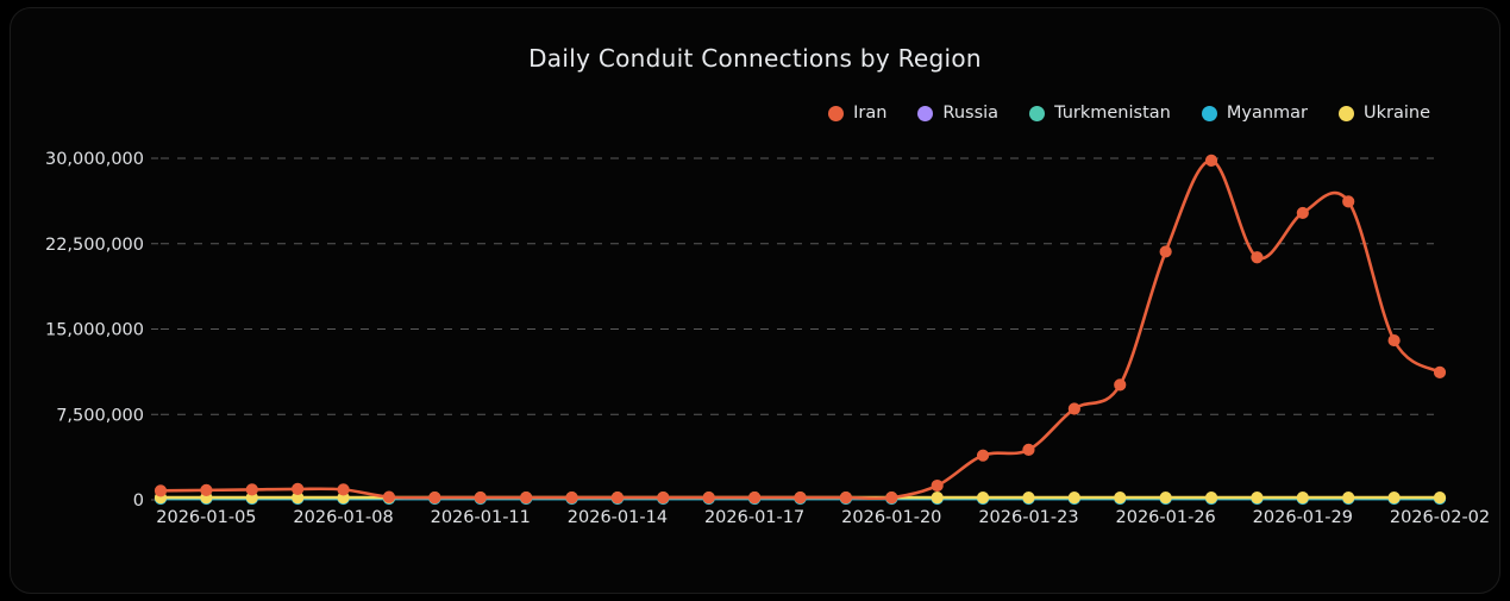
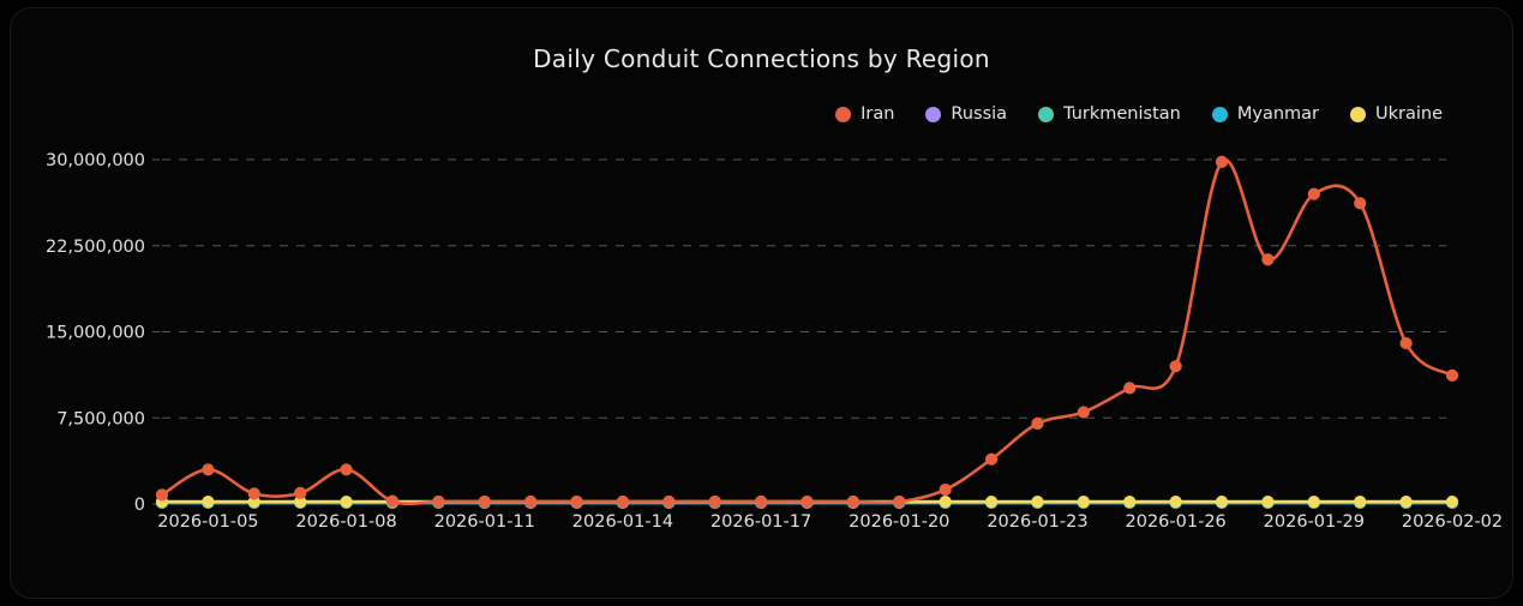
Iran/2026-01-05: 1000000 -> 3000000
Iran/2026-01-08: 1000000 -> 3000000
Iran/2026-01-23: 4000000 -> 7000000
Iran/2026-01-26: 22000000 -> 12000000
Iran/2026-01-29: 25000000 -> 27000000
